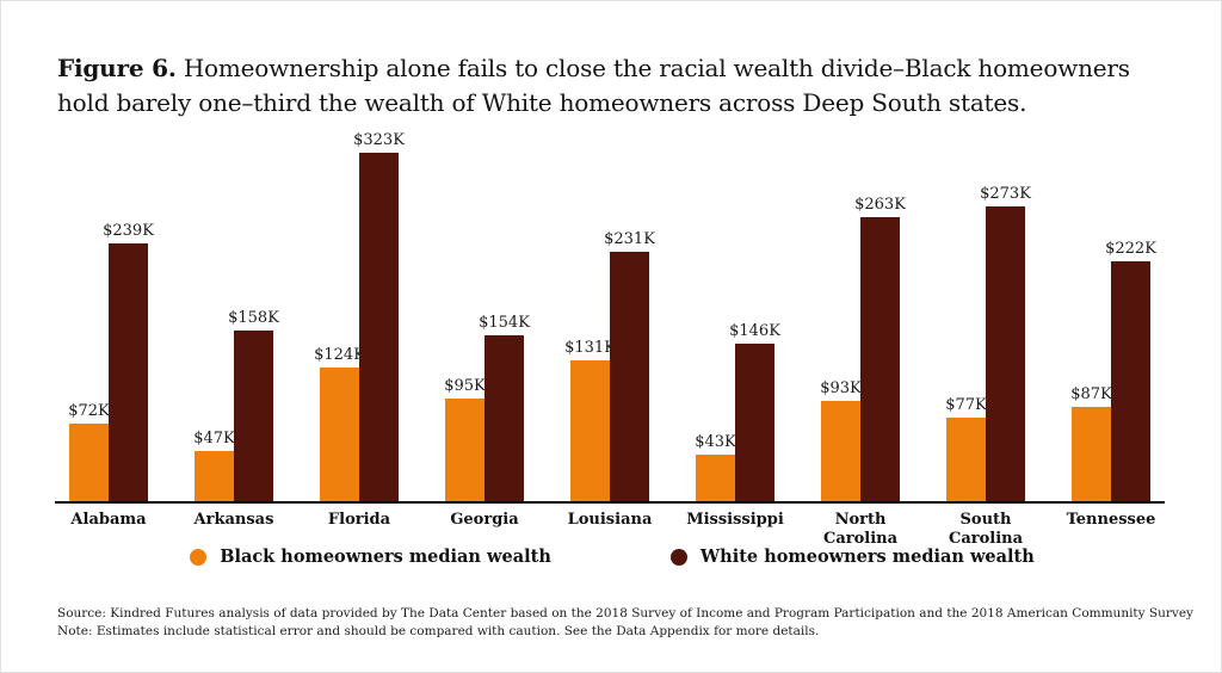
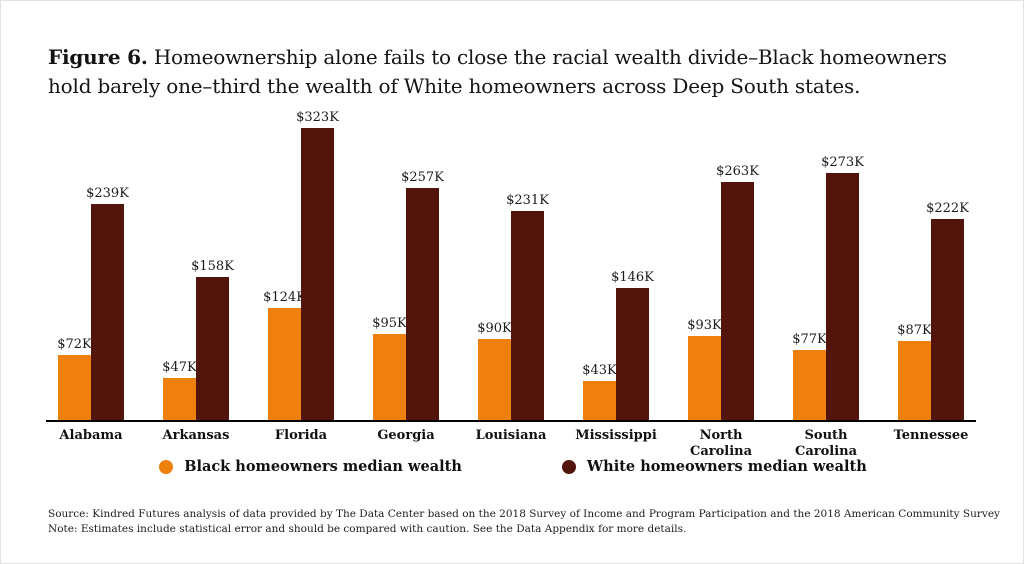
White homeowners median wealth/Georgia: $154K -> $257K
Black homeowners median wealth/Louisiana: $131K -> $90K
